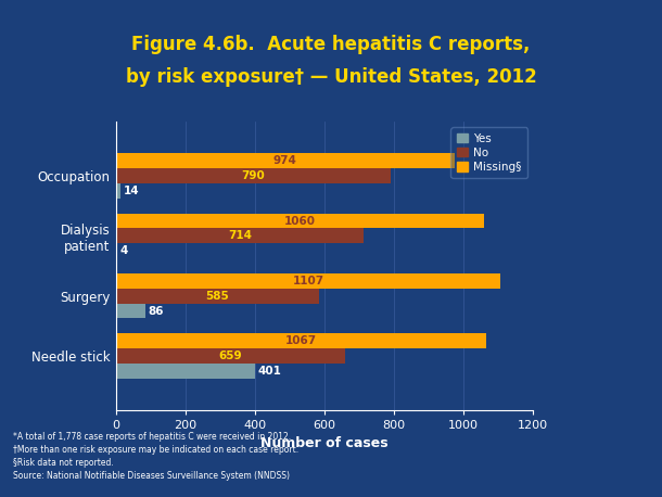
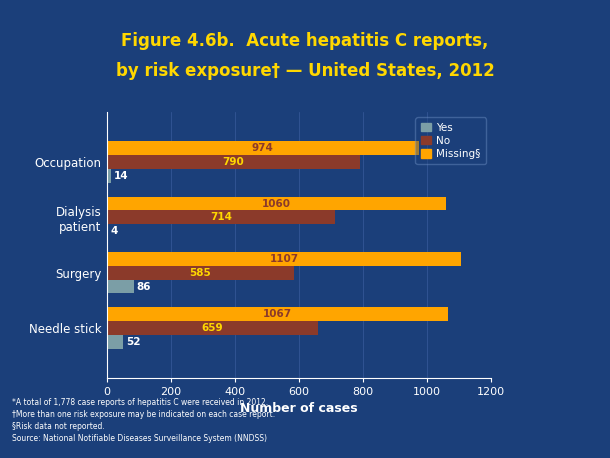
Yes/Needle stick: 401 -> 52
